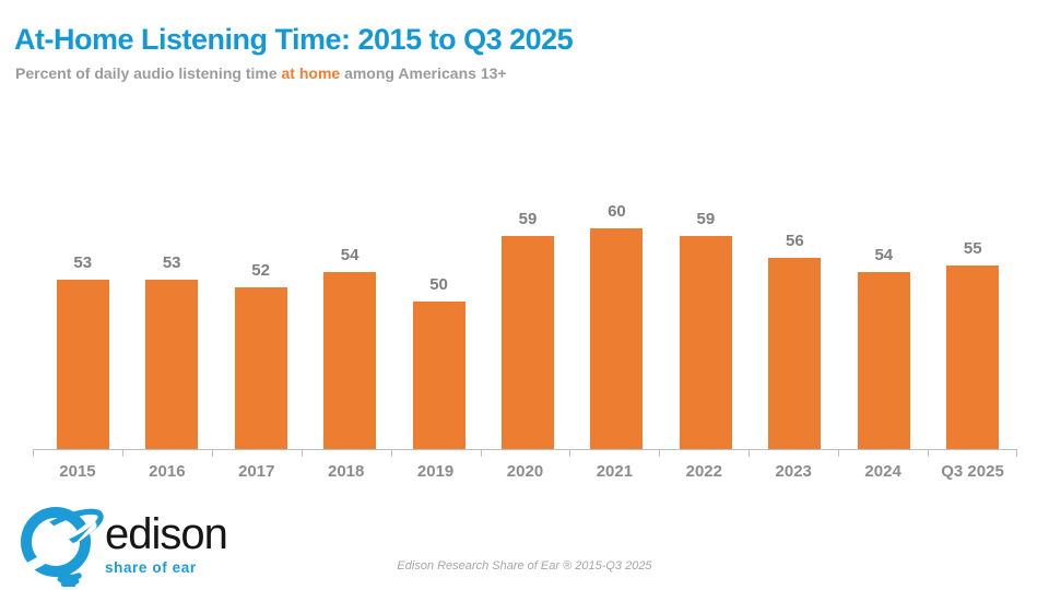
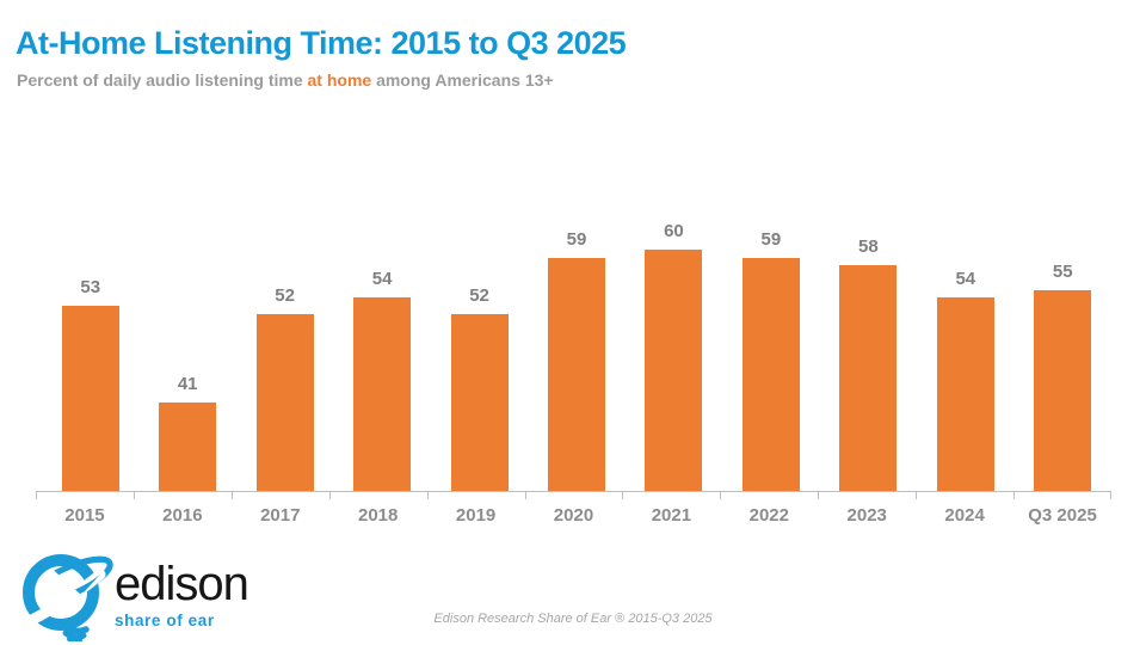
2016: 53 -> 41
2019: 50 -> 52
2023: 56 -> 58
